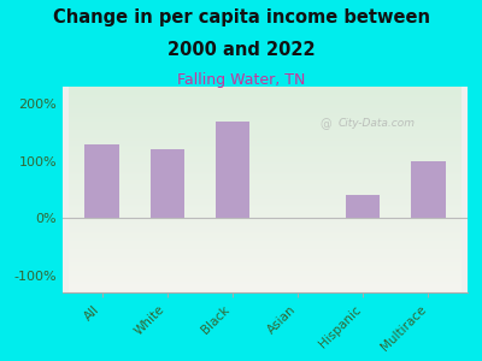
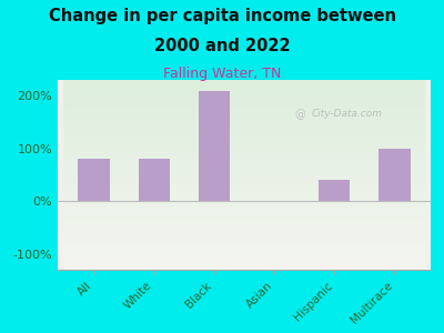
All: 130% -> 80%
White: 120% -> 80%
Black: 170% -> 210%
